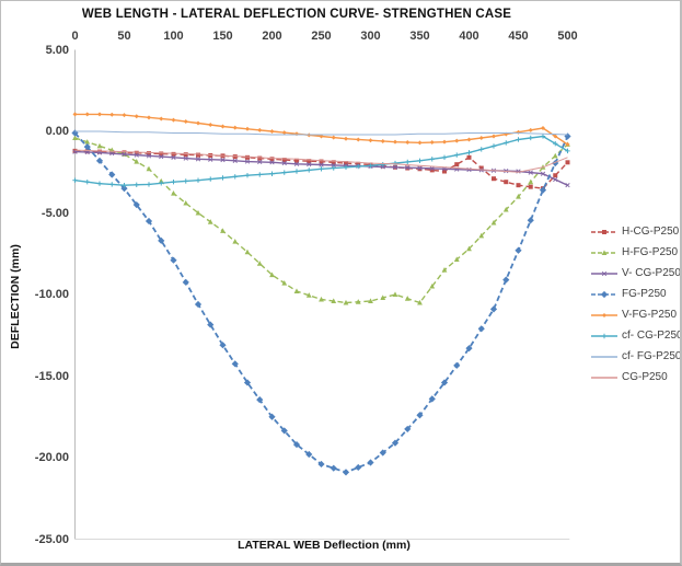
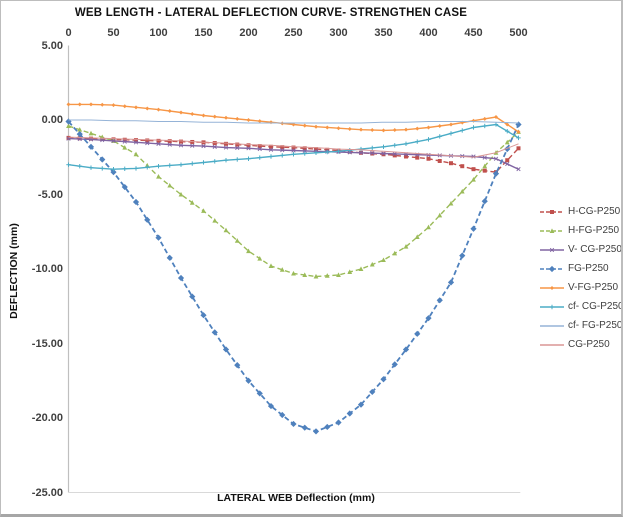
H-FG-P250/350: -10.5 -> -9.4
H-CG-P250/400: -1.6 -> -2.6
